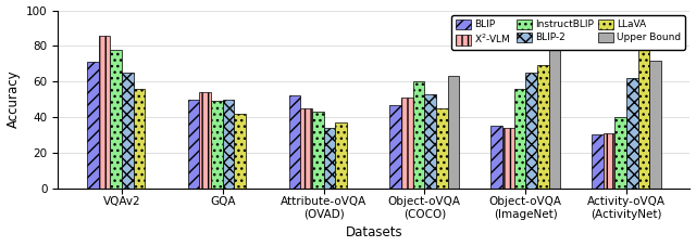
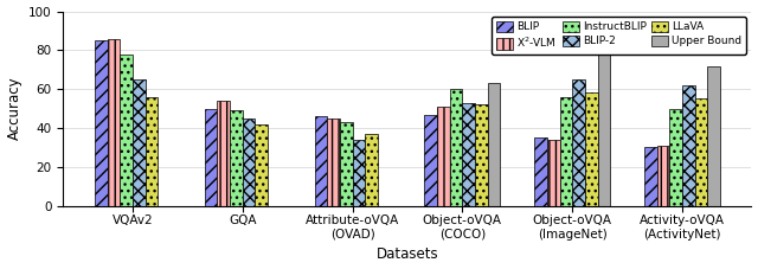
BLIP/VQAv2: 71 -> 85
BLIP-2/GQA: 50 -> 45
BLIP/Attribute-oVQA (OVAD): 52 -> 46
LLaVA/Object-oVQA (COCO): 45 -> 52
LLaVA/Object-oVQA (ImageNet): 69 -> 58
InstructBLIP/Activity-oVQA (ActivityNet): 40 -> 50
LLaVA/Activity-oVQA (ActivityNet): 78 -> 55
